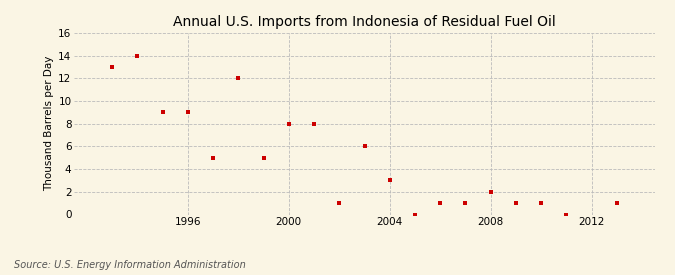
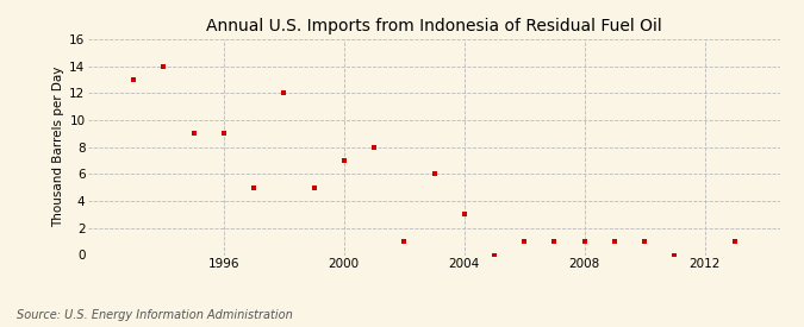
2000: 8 -> 7
2008: 2 -> 1
